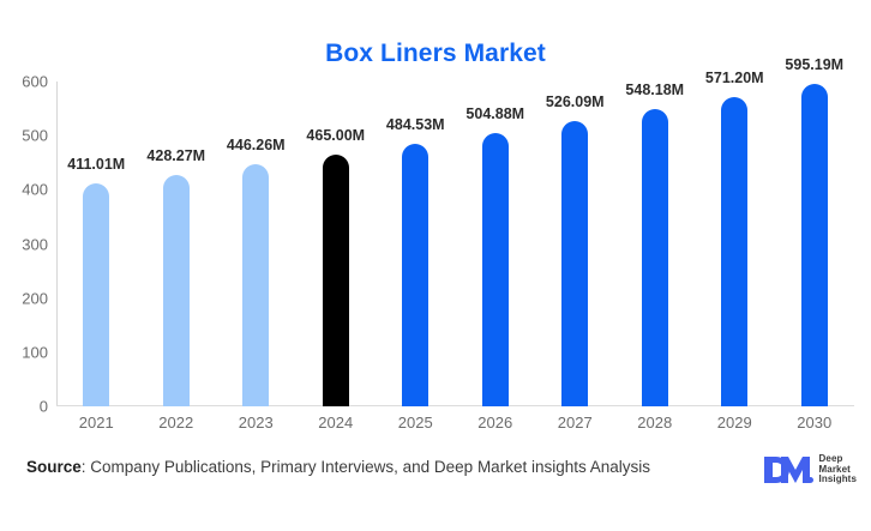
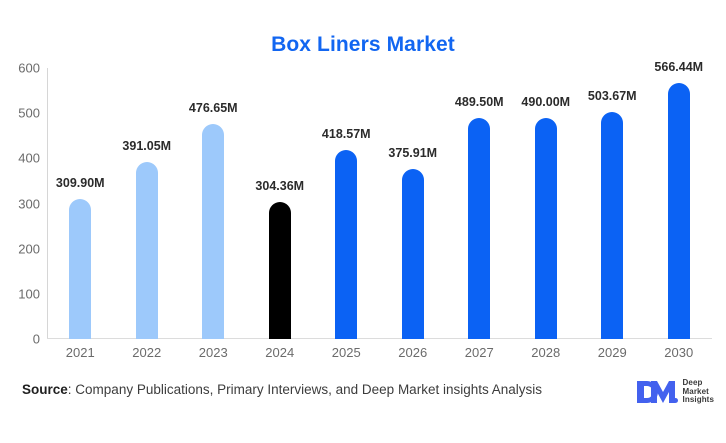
2021: 411.01M -> 309.90M
2022: 428.27M -> 391.05M
2023: 446.26M -> 476.65M
2024: 465.00M -> 304.36M
2025: 484.53M -> 418.57M
2026: 504.88M -> 375.91M
2027: 526.09M -> 489.50M
2028: 548.18M -> 490.00M
2029: 571.20M -> 503.67M
2030: 595.19M -> 566.44M
